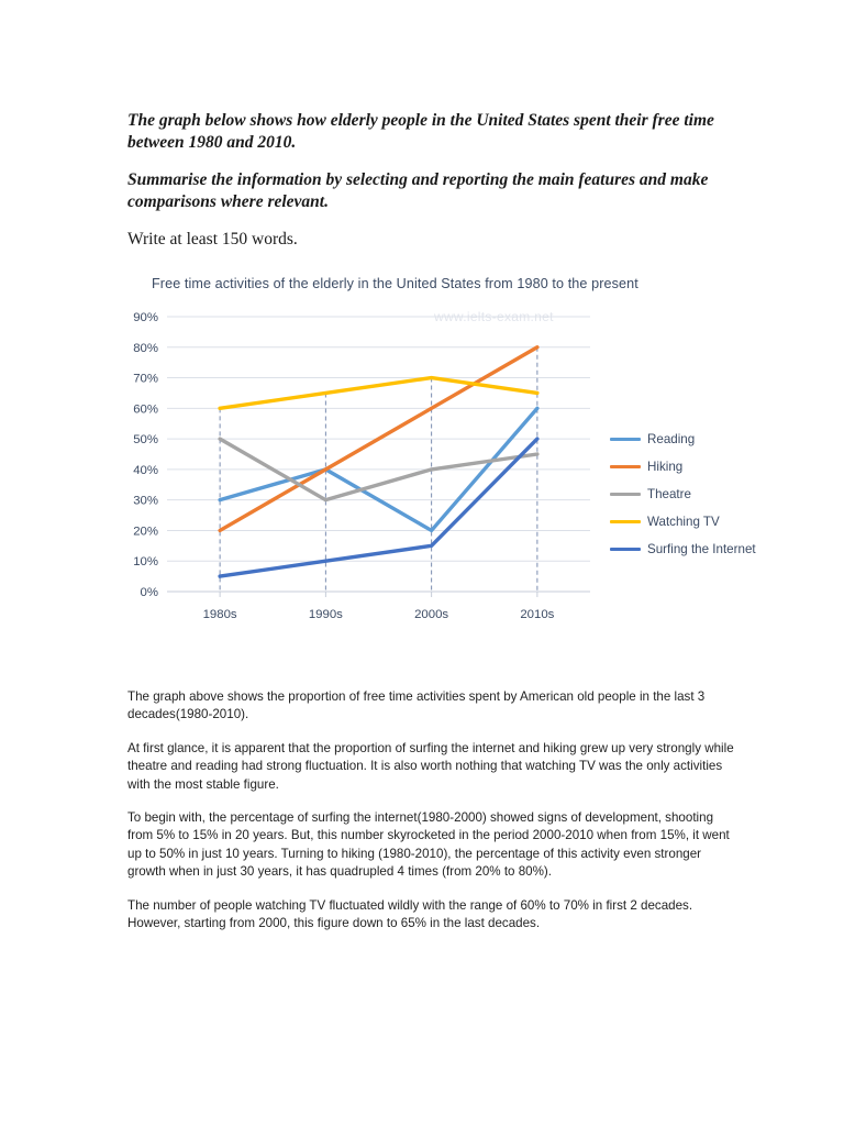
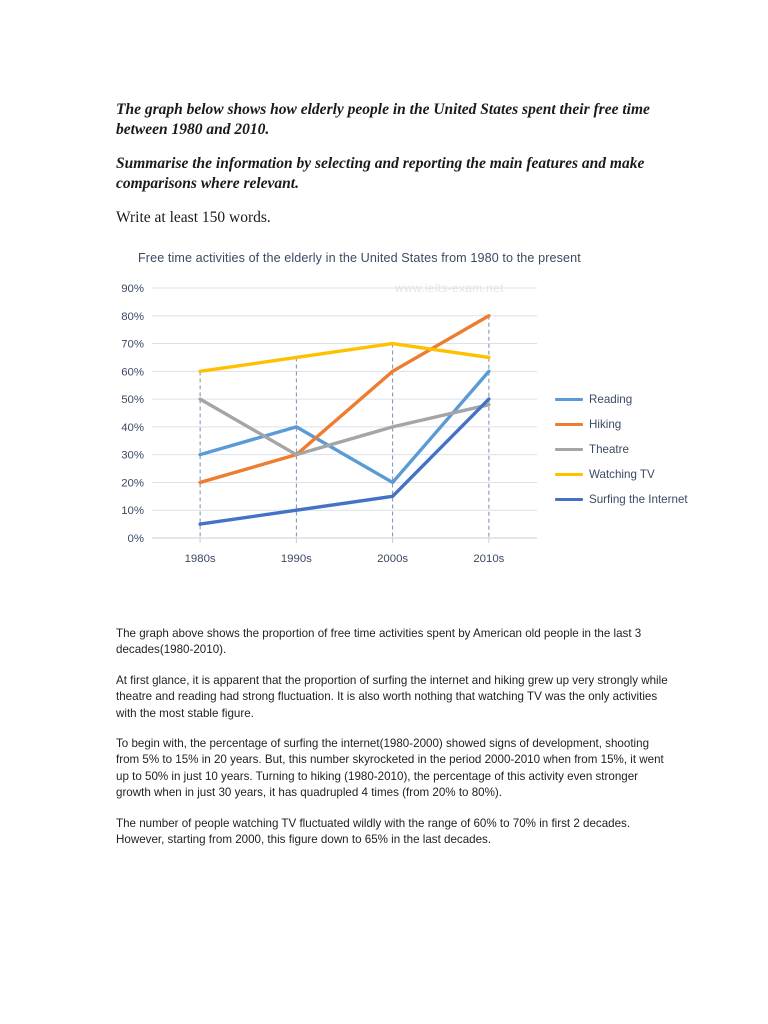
Hiking/1990s: 40% -> 30%
Theatre/2010s: 45% -> 48%
